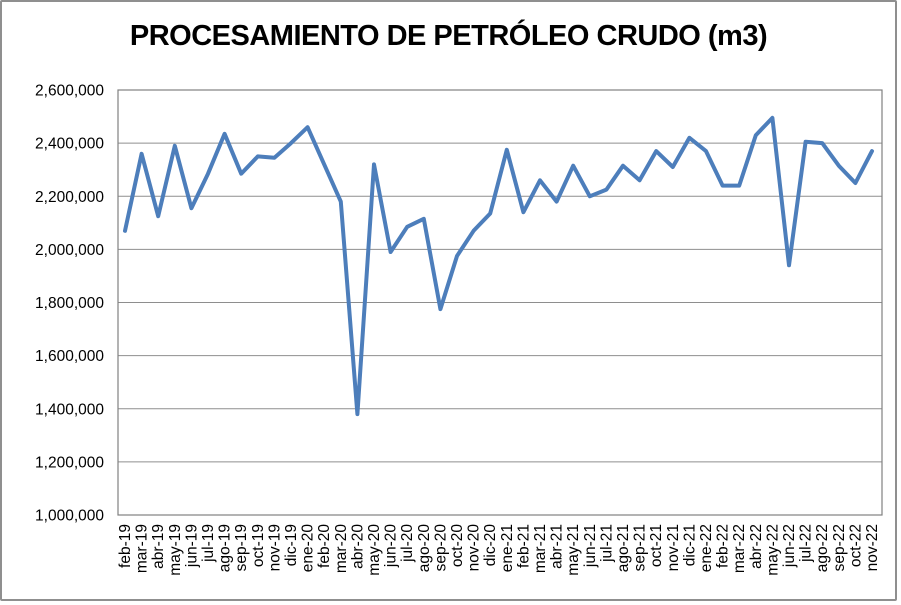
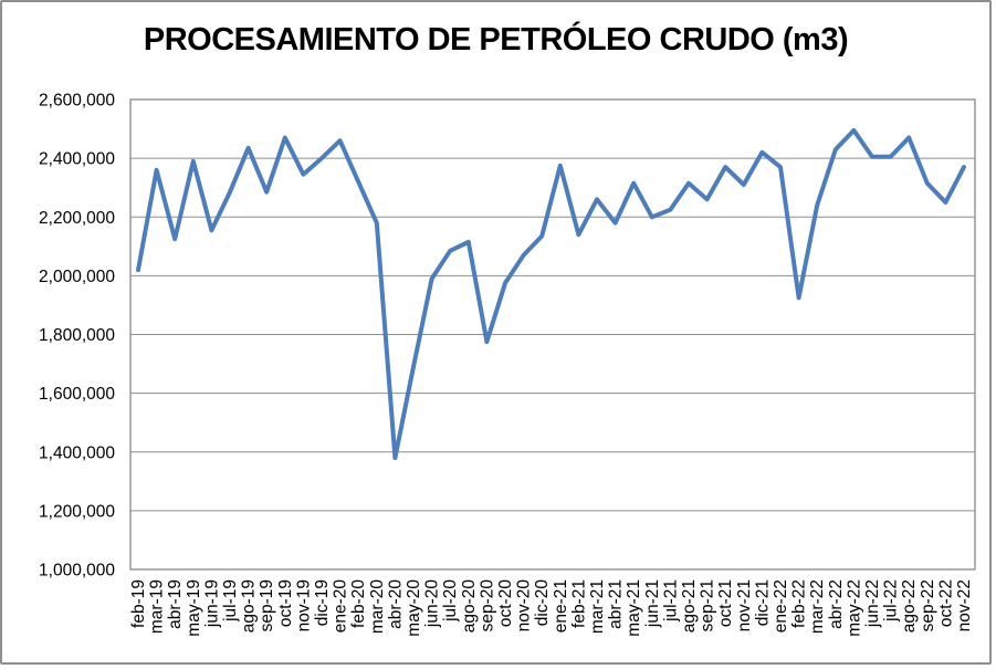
feb-19: 2070000 -> 2020000
oct-19: 2350000 -> 2470000
may-20: 2320000 -> 1690000
feb-22: 2240000 -> 1920000
jun-22: 1940000 -> 2400000
ago-22: 2400000 -> 2470000
